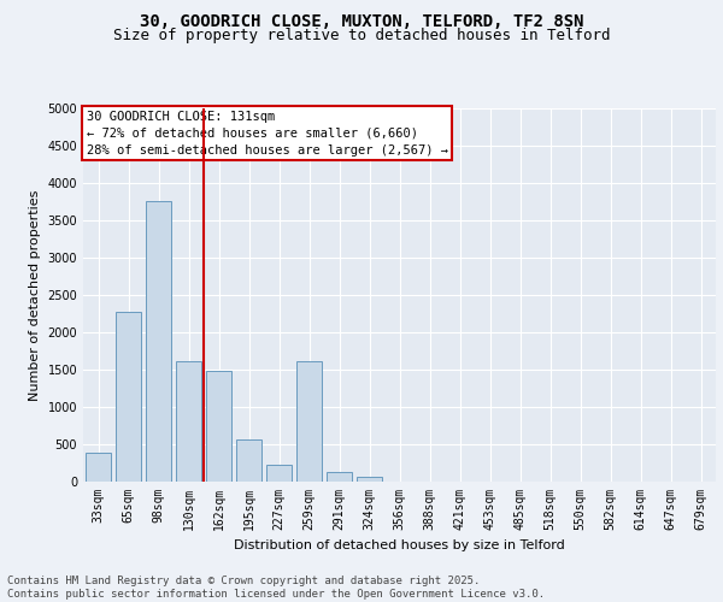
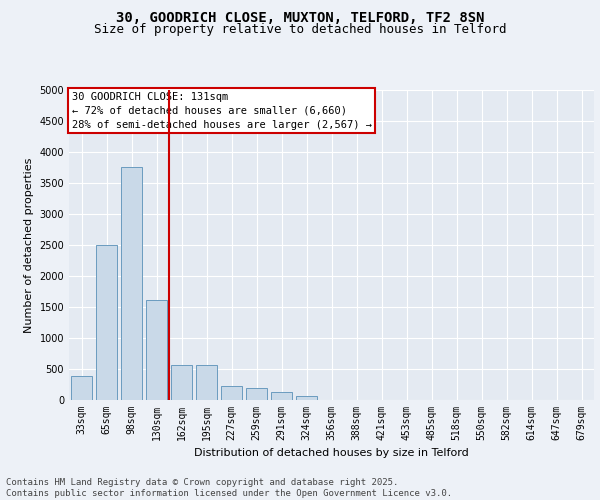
65sqm: 2280 -> 2500
162sqm: 1480 -> 560
259sqm: 1620 -> 200
